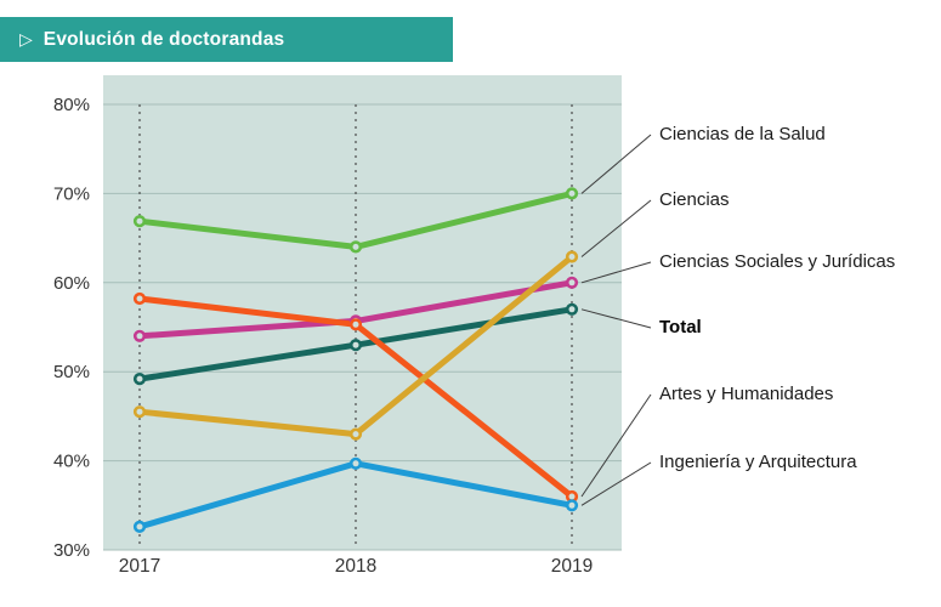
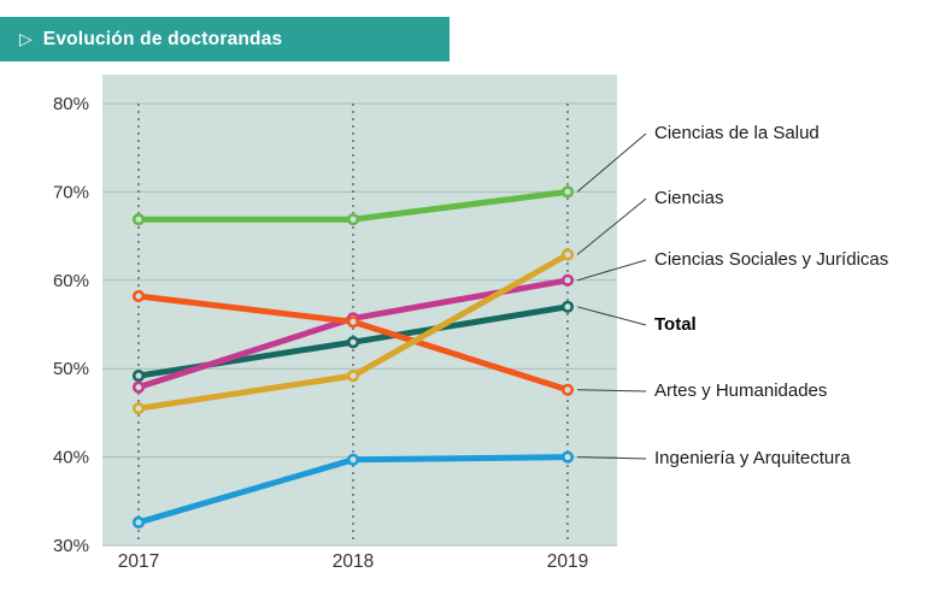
Ciencias Sociales y Jurídicas/2017: 54% -> 48%
Ciencias de la Salud/2018: 64% -> 67%
Ciencias/2018: 43% -> 49%
Artes y Humanidades/2019: 36% -> 48%
Ingeniería y Arquitectura/2019: 35% -> 40%
